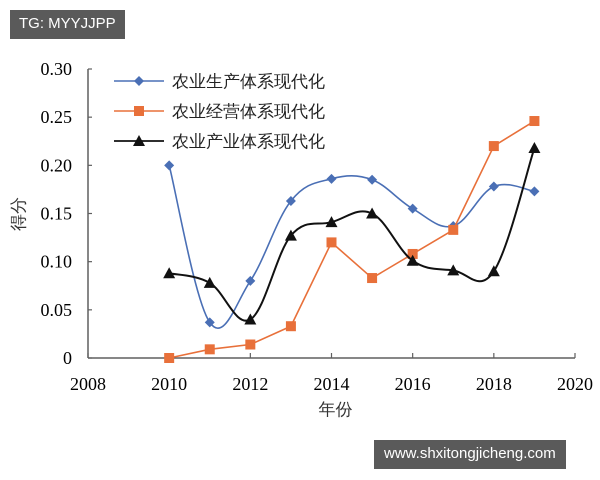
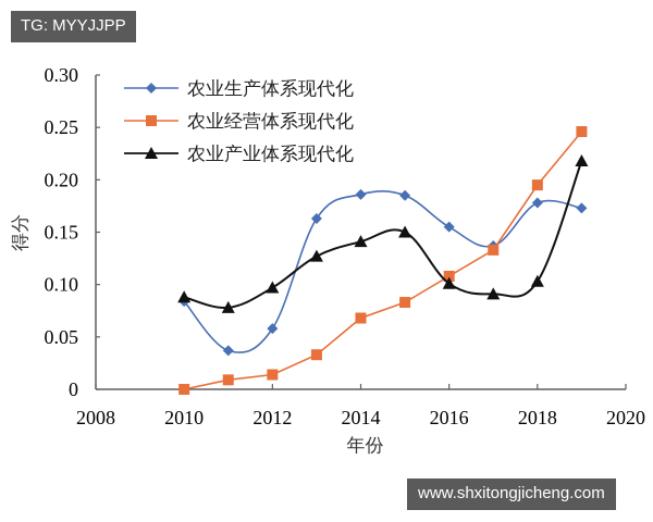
农业生产体系现代化/2010: 0.20 -> 0.08
农业生产体系现代化/2012: 0.08 -> 0.06
农业产业体系现代化/2012: 0.04 -> 0.10
农业经营体系现代化/2014: 0.12 -> 0.07
农业经营体系现代化/2018: 0.22 -> 0.20
农业产业体系现代化/2018: 0.09 -> 0.10
